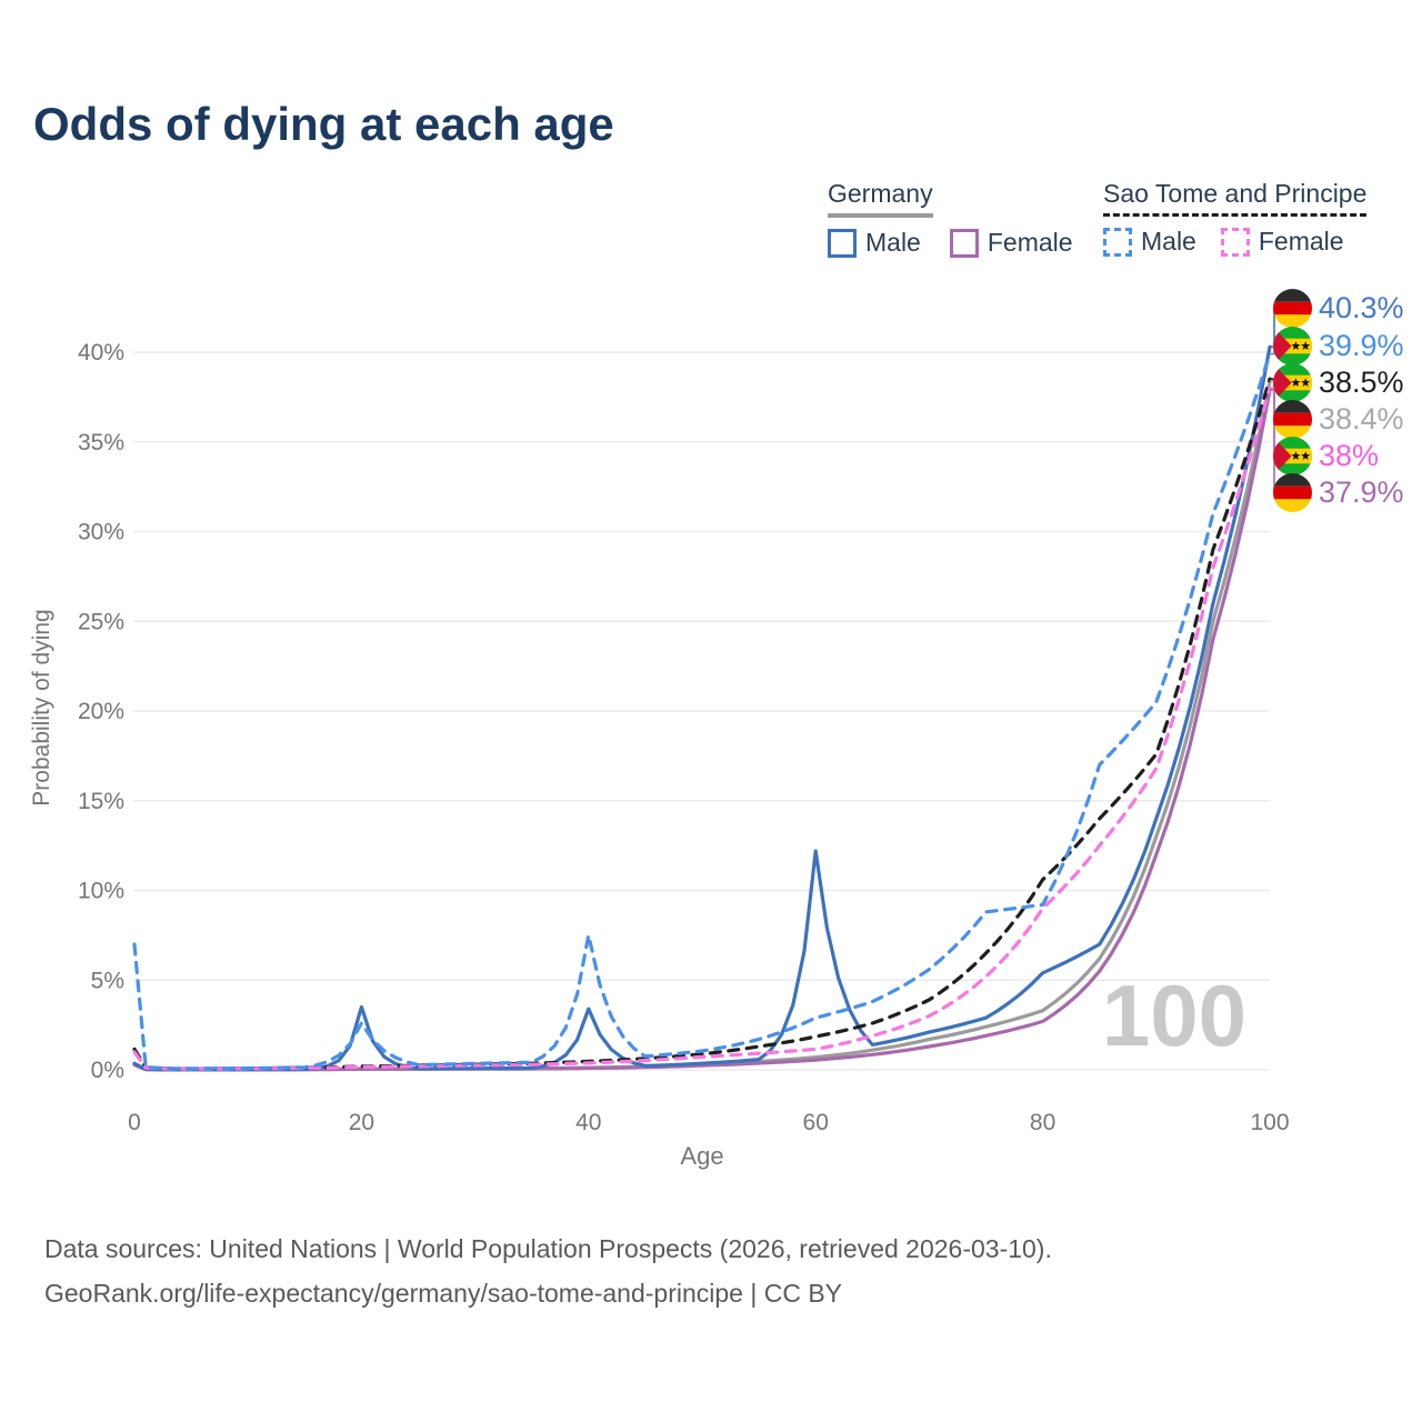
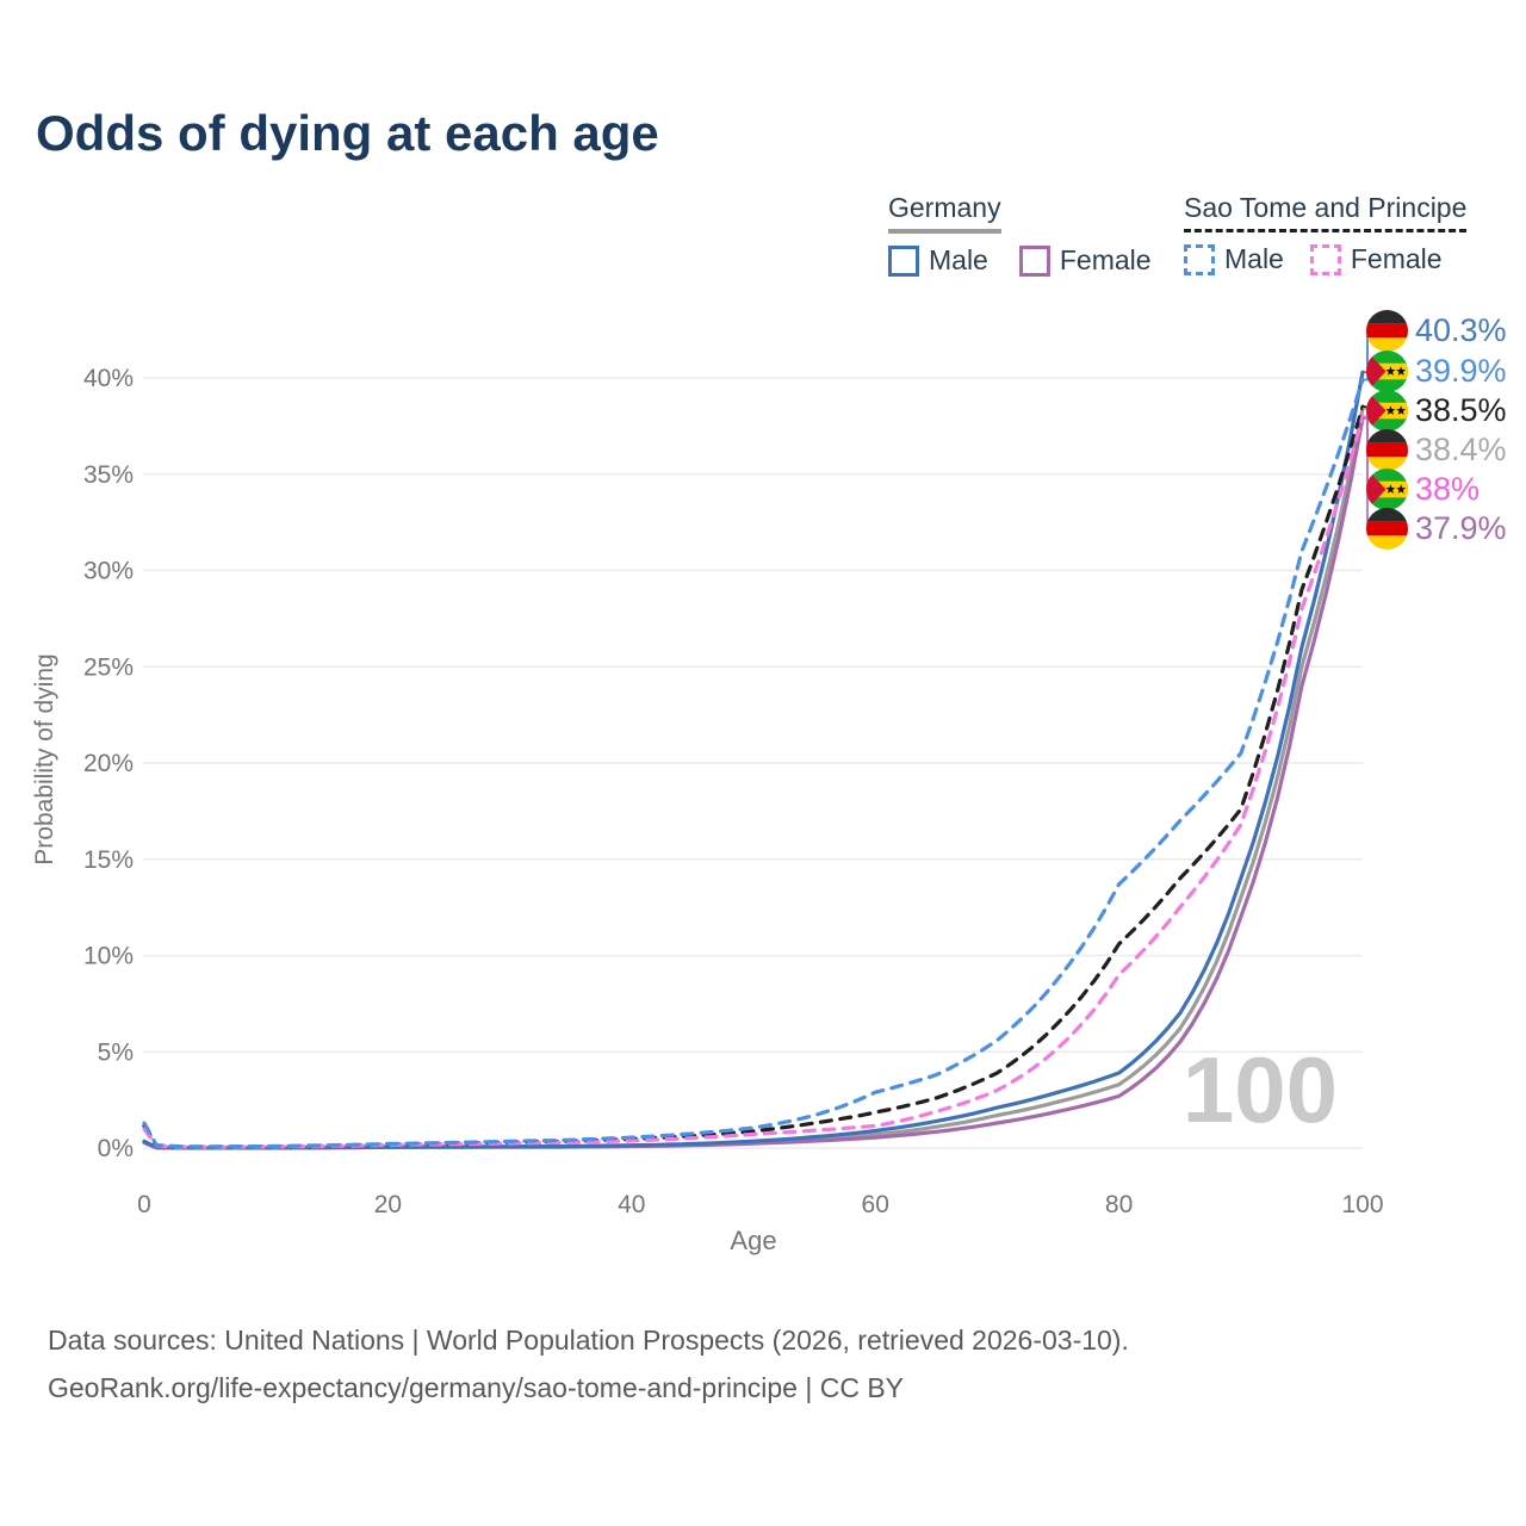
Sao Tome and Principe Male/0: 7.0% -> 1.3%
Germany Male/20: 3.5% -> 0.1%
Sao Tome and Principe Male/20: 2.6% -> 0.2%
Germany Male/40: 3.4% -> 0.1%
Sao Tome and Principe Male/40: 7.5% -> 0.6%
Germany Male/60: 12.2% -> 0.9%
Germany Male/80: 5.4% -> 3.9%
Sao Tome and Principe Male/80: 9.2% -> 13.7%
